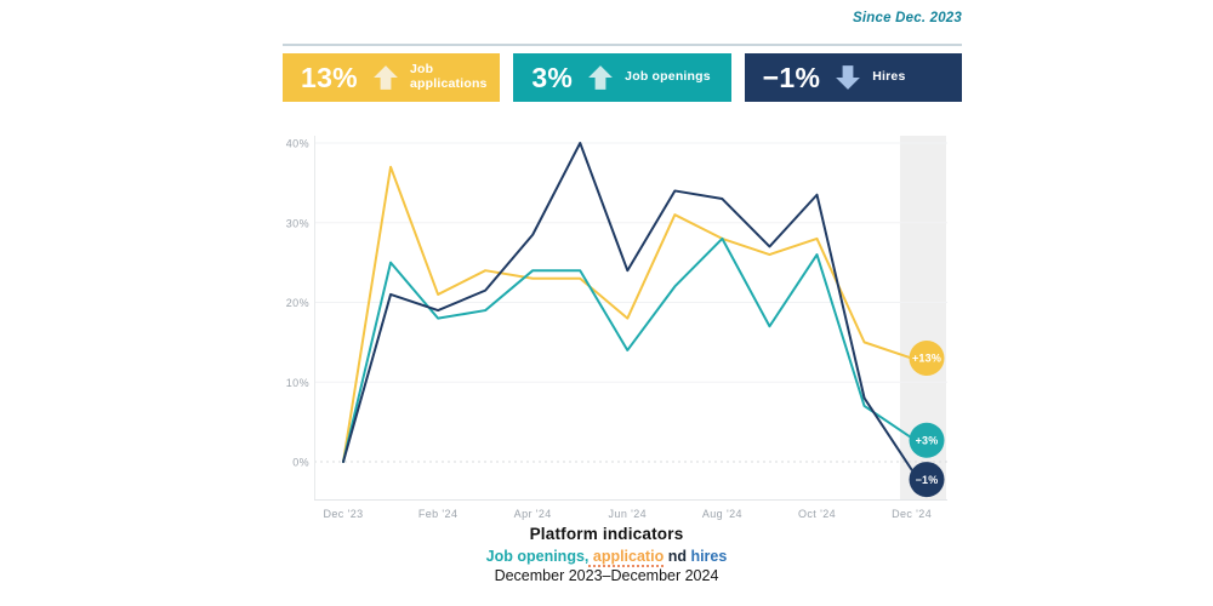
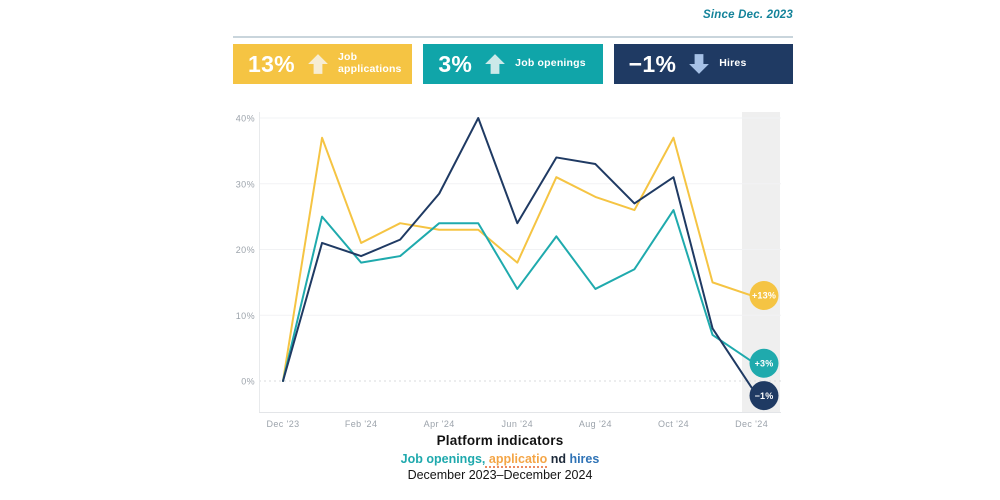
Job openings/Aug '24: 28% -> 14%
Job applications/Oct '24: 28% -> 37%
Hires/Oct '24: 34% -> 31%
